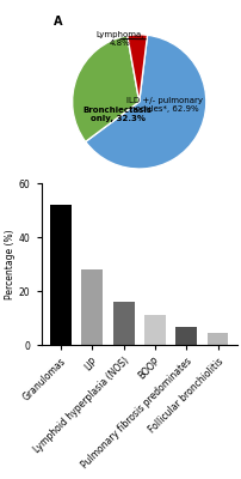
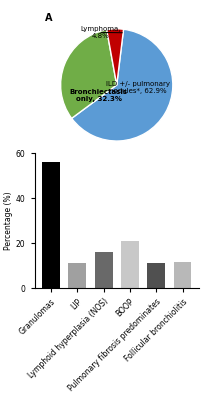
Granulomas: 52.0 -> 56.0
LIP: 28.0 -> 11.0
BOOP: 11.0 -> 21.0
Pulmonary fibrosis predominates: 6.5 -> 11.0
Follicular bronchiolitis: 4.5 -> 11.5
